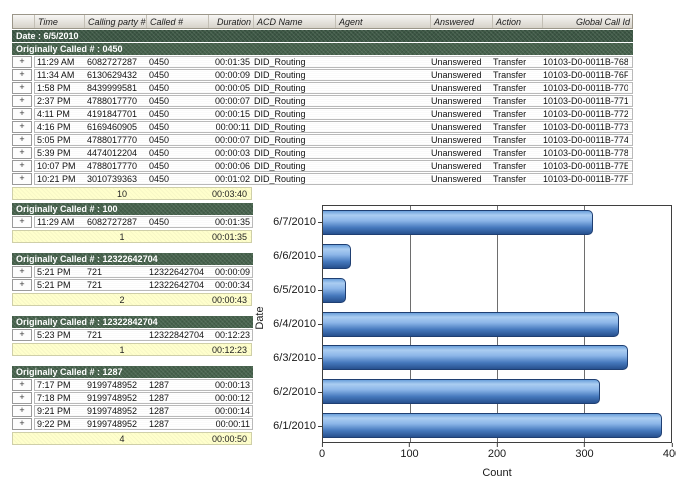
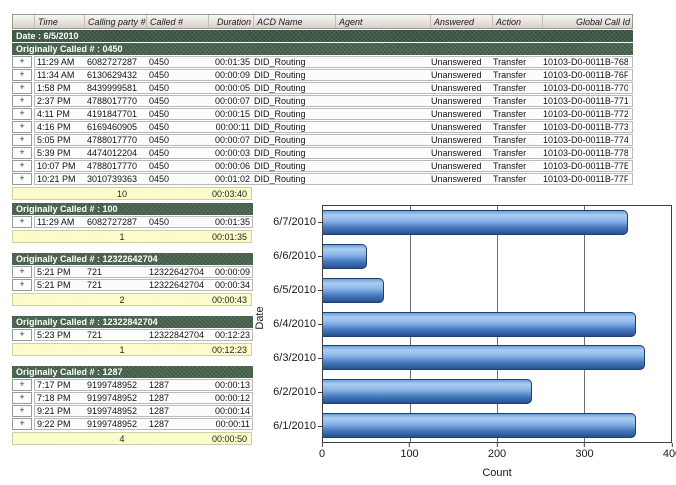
6/7/2010: 310 -> 350
6/6/2010: 30 -> 50
6/5/2010: 30 -> 70
6/4/2010: 340 -> 360
6/3/2010: 350 -> 370
6/2/2010: 320 -> 240
6/1/2010: 390 -> 360
